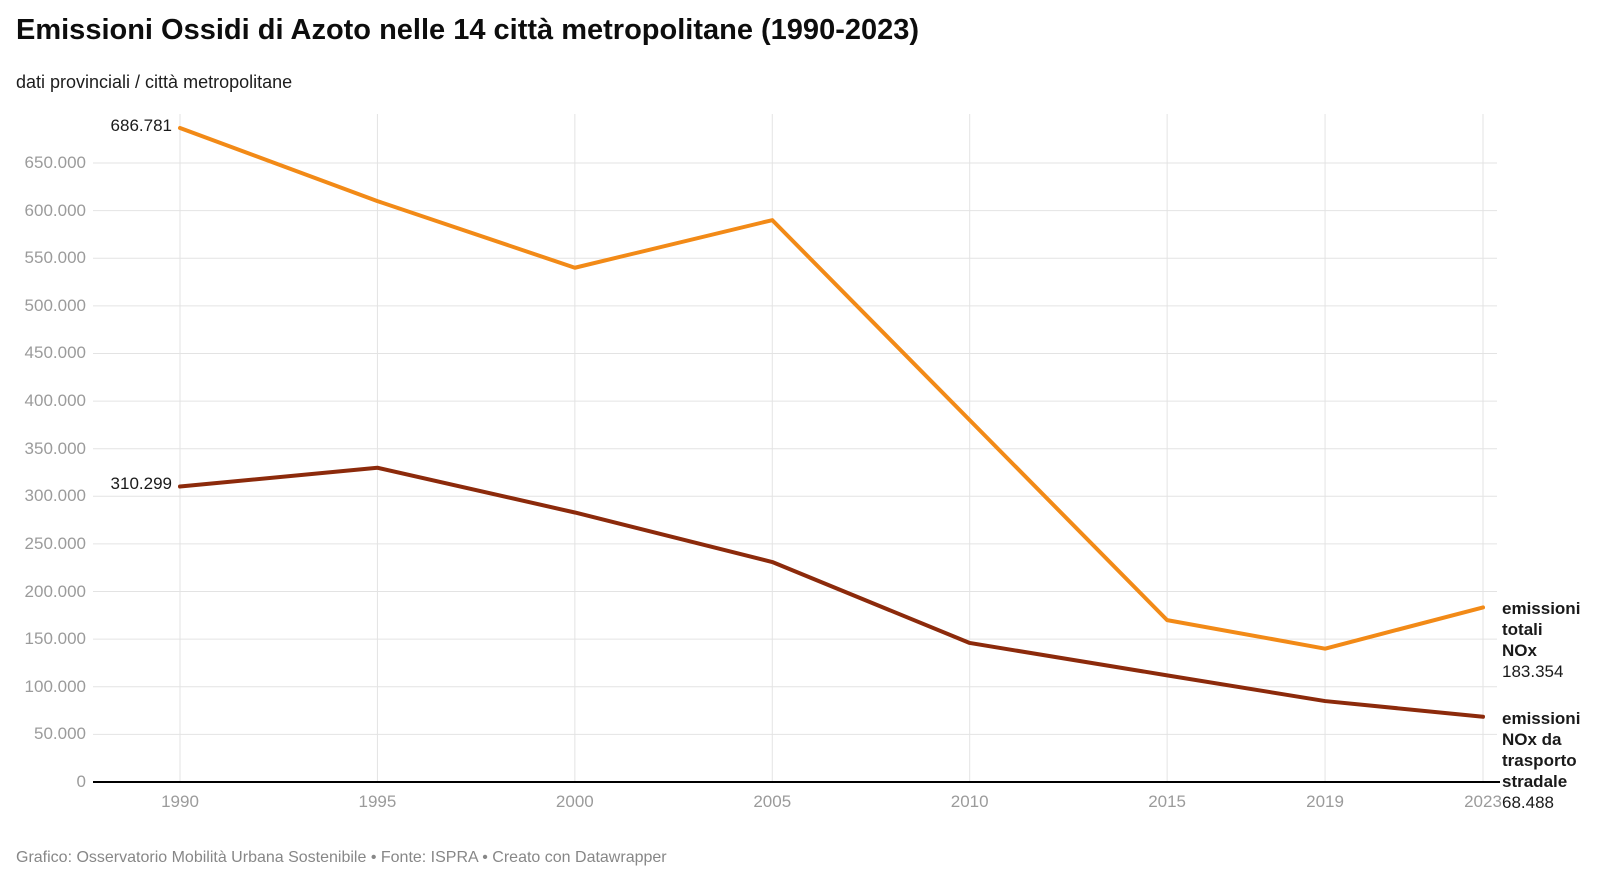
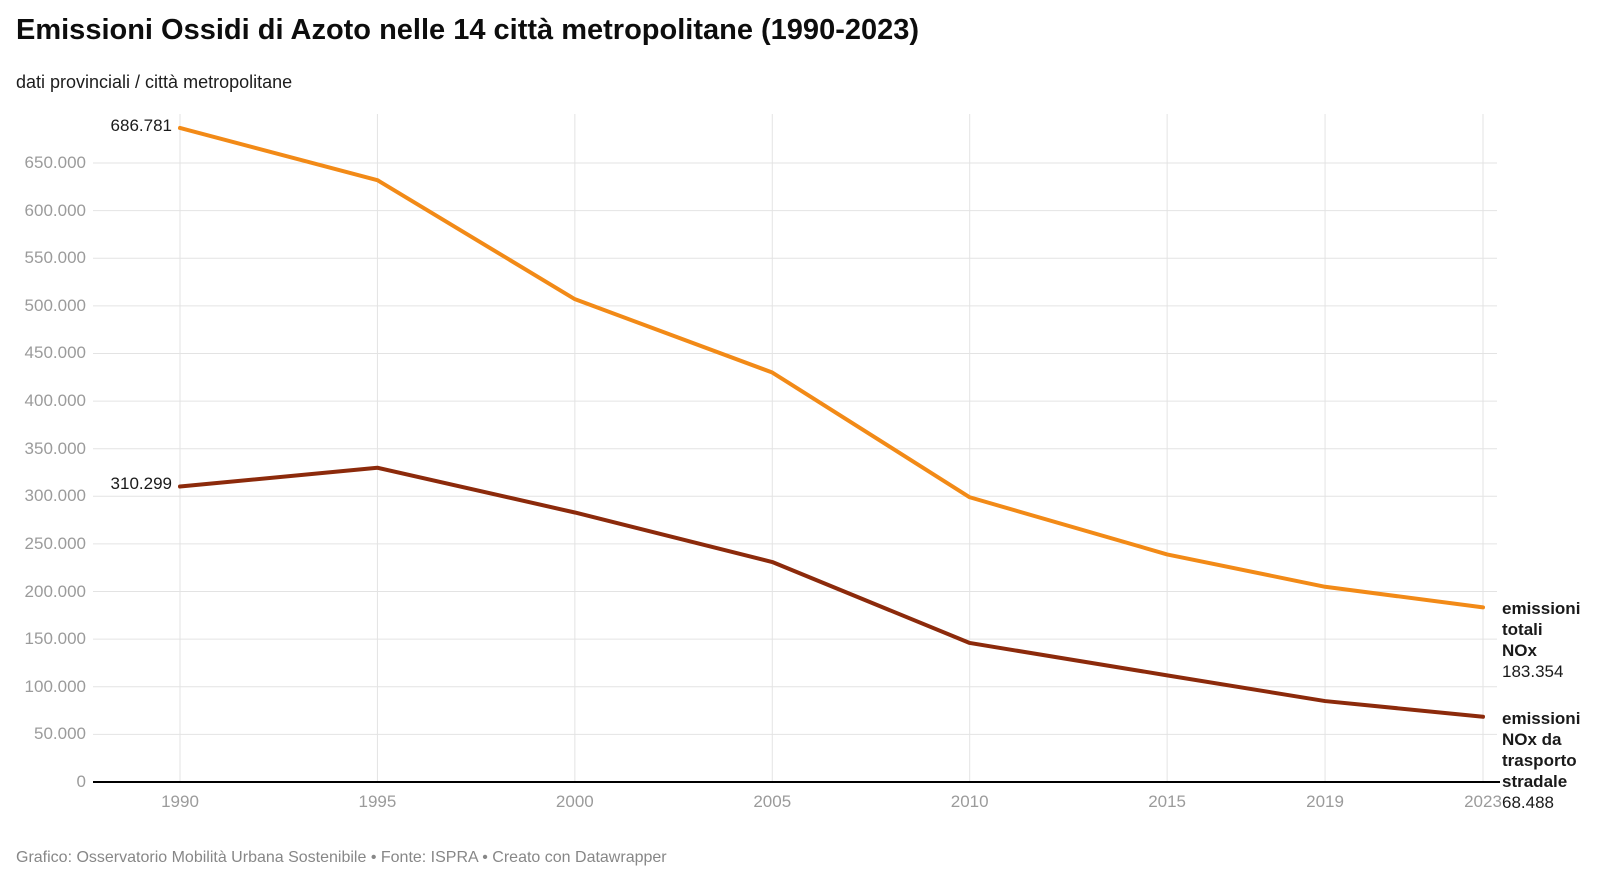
emissioni totali NOx/1995: 610000 -> 630000
emissioni totali NOx/2000: 540000 -> 510000
emissioni totali NOx/2005: 590000 -> 430000
emissioni totali NOx/2010: 380000 -> 300000
emissioni totali NOx/2015: 170000 -> 240000
emissioni totali NOx/2019: 140000 -> 200000
